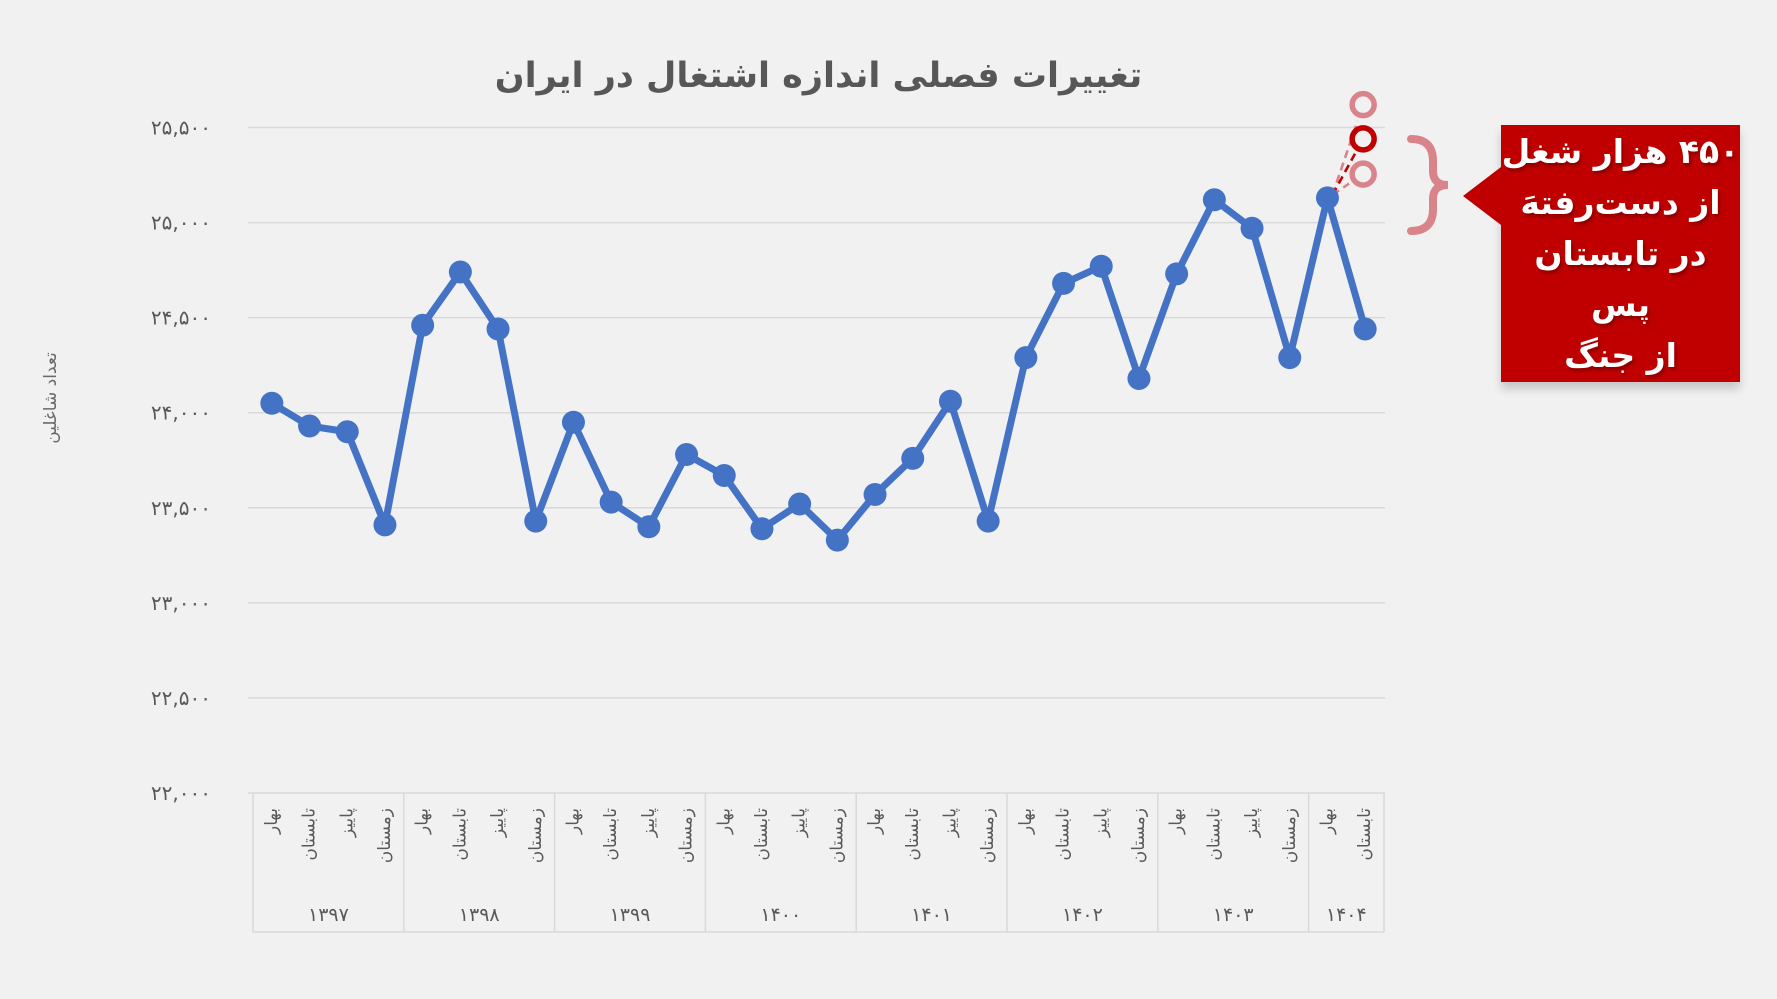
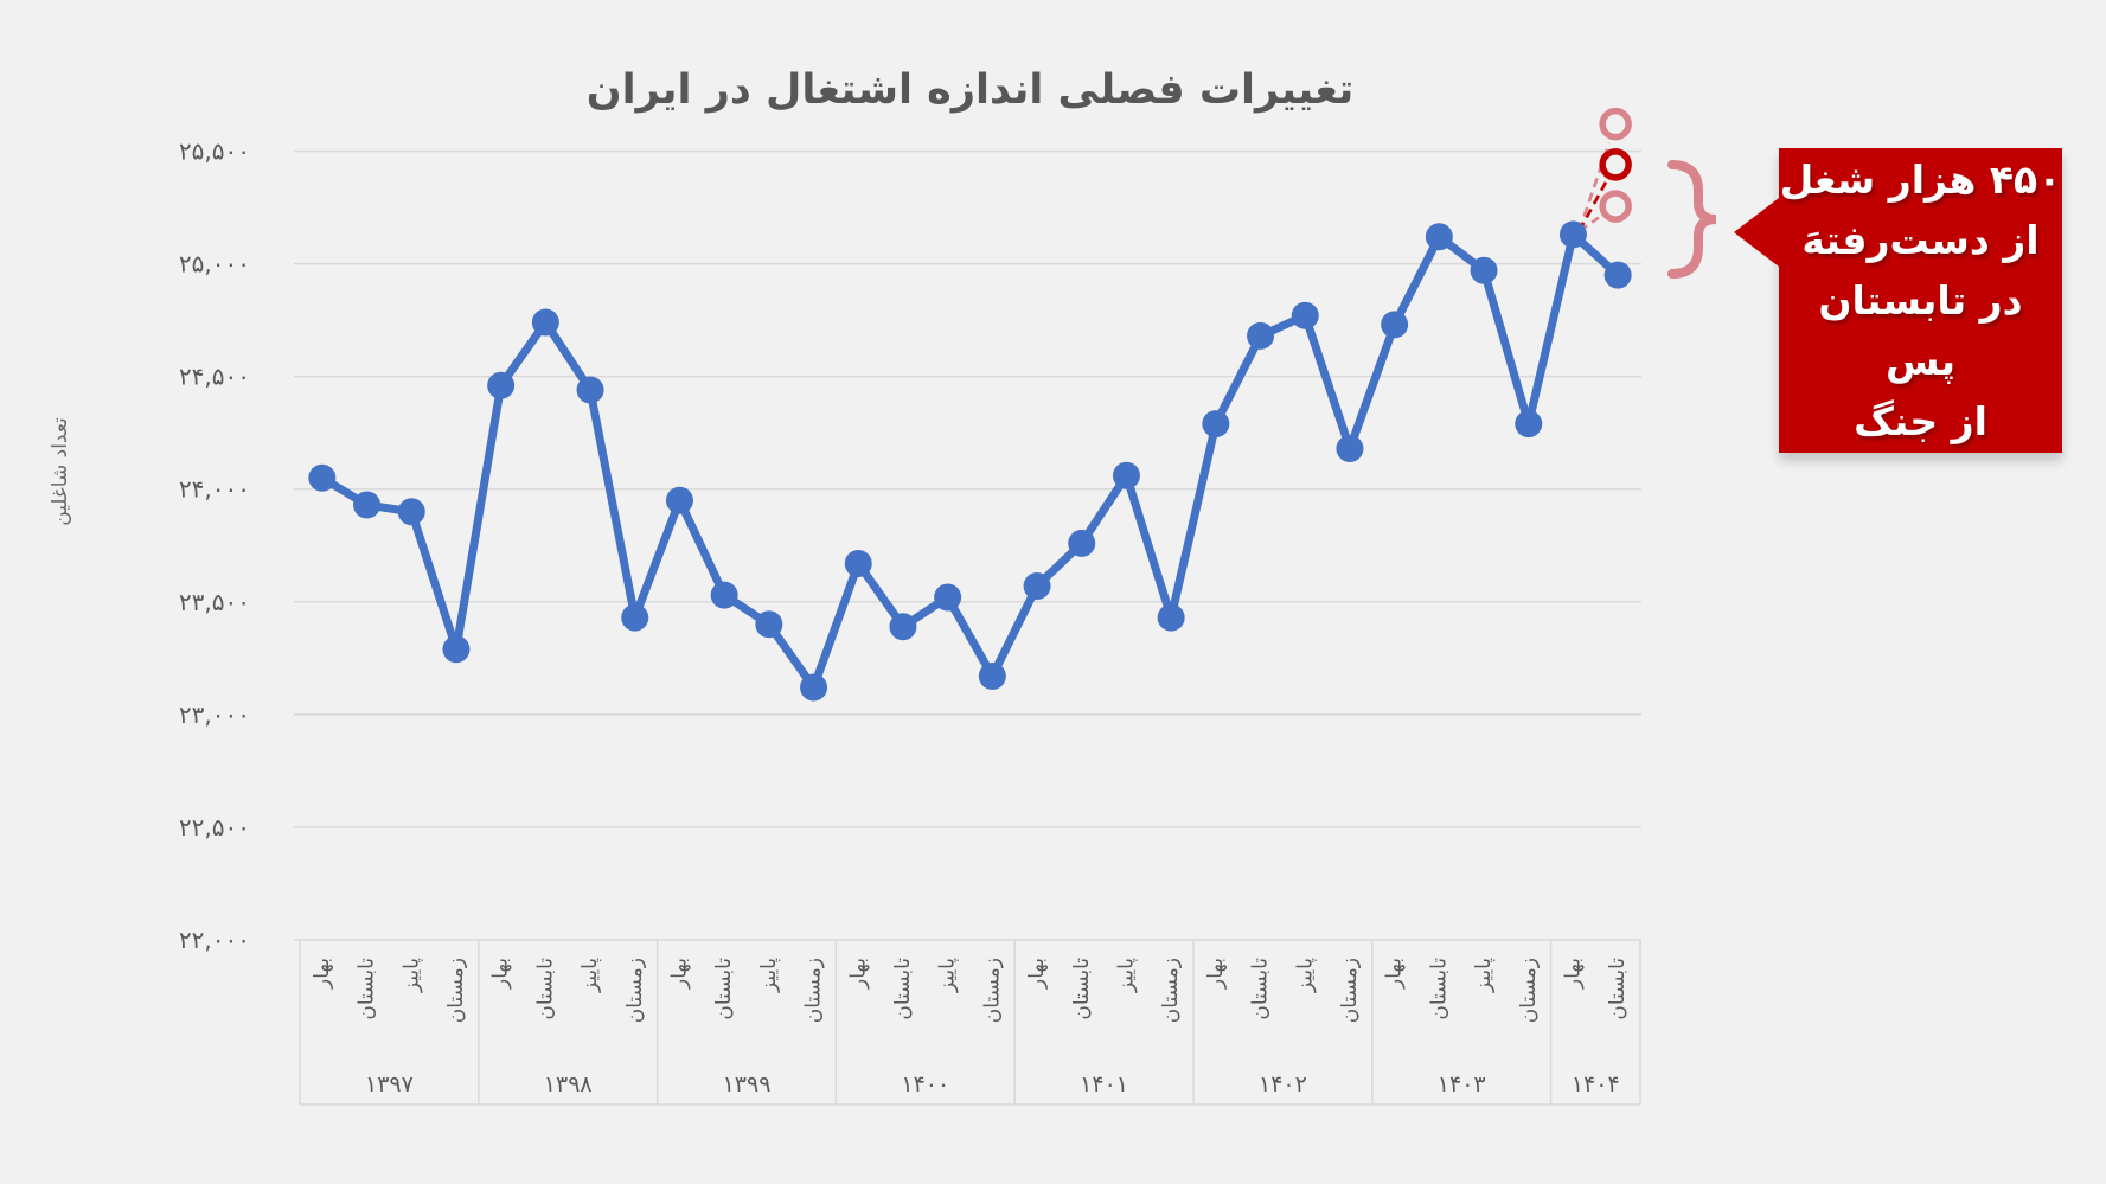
زمستان ۱۳۹۷: 23410 -> 23290
زمستان ۱۳۹۹: 23780 -> 23120
زمستان ۱۴۰۰: 23330 -> 23170
تابستان ۱۴۰۴: 24440 -> 24950
